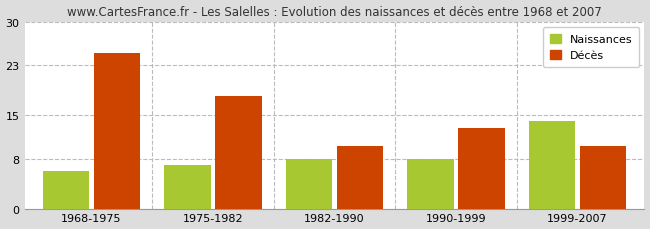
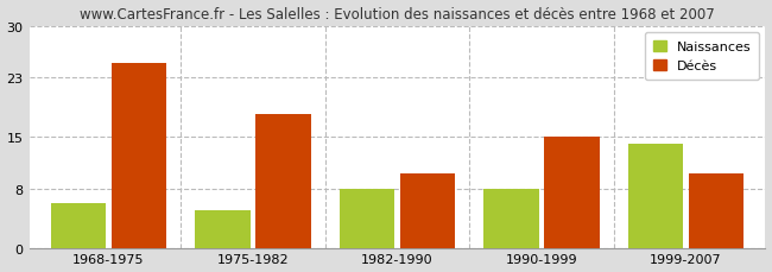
Naissances/1975-1982: 7 -> 5
Décès/1990-1999: 13 -> 15
